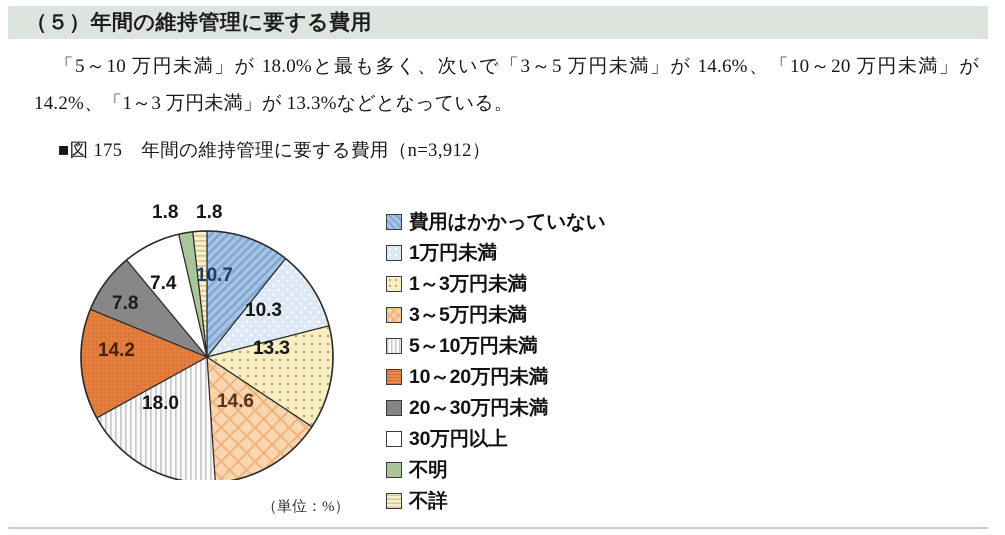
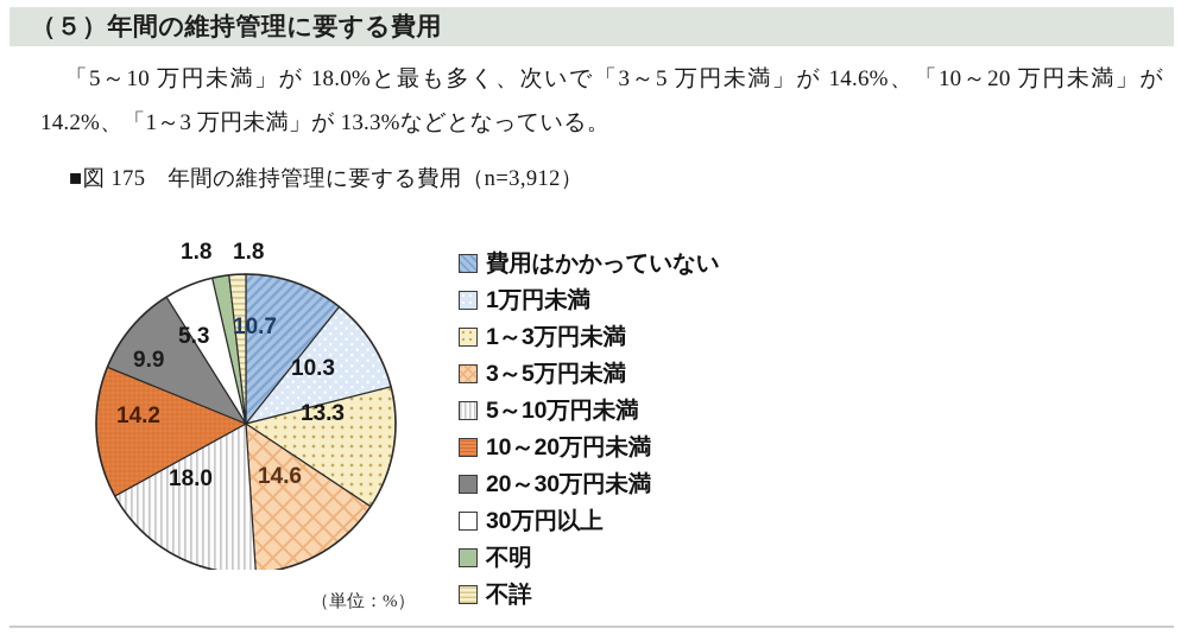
20～30万円未満: 7.8 -> 9.9
30万円以上: 7.4 -> 5.3
